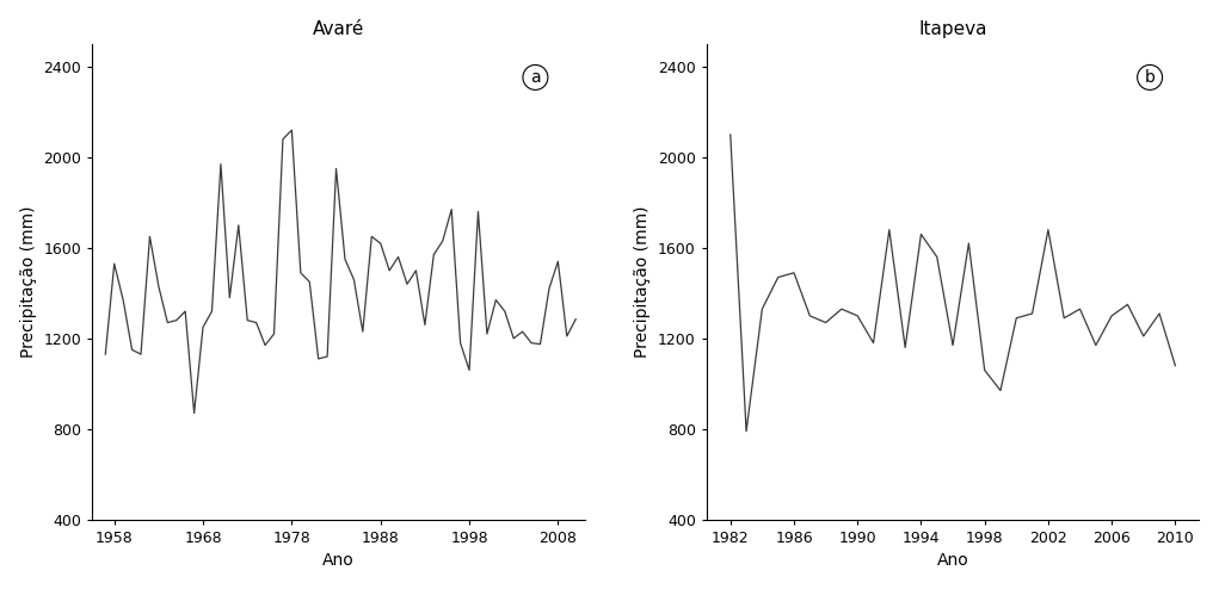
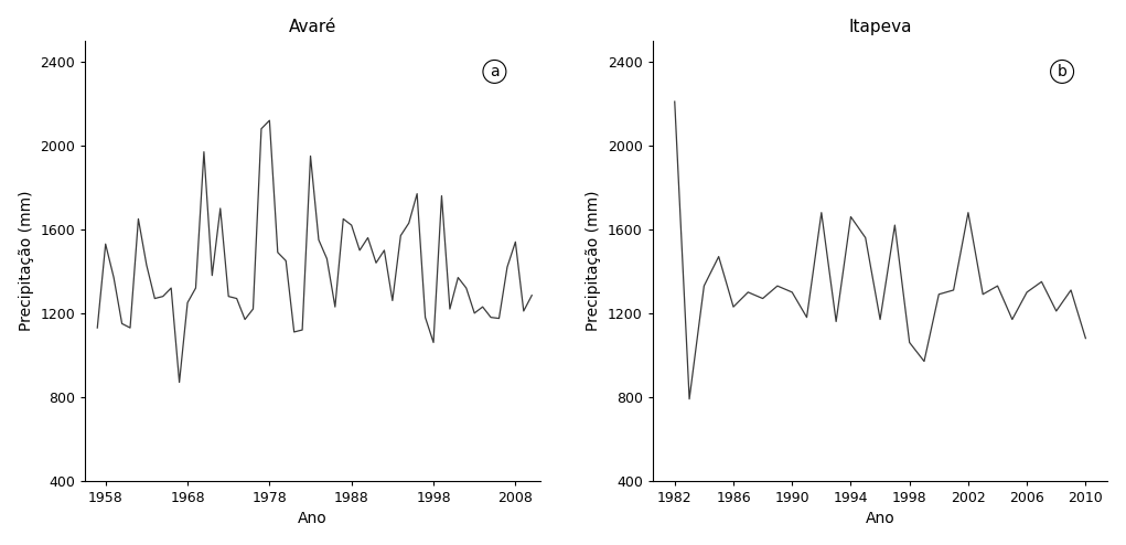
Itapeva/1982: 2100 -> 2210
Itapeva/1986: 1490 -> 1230
